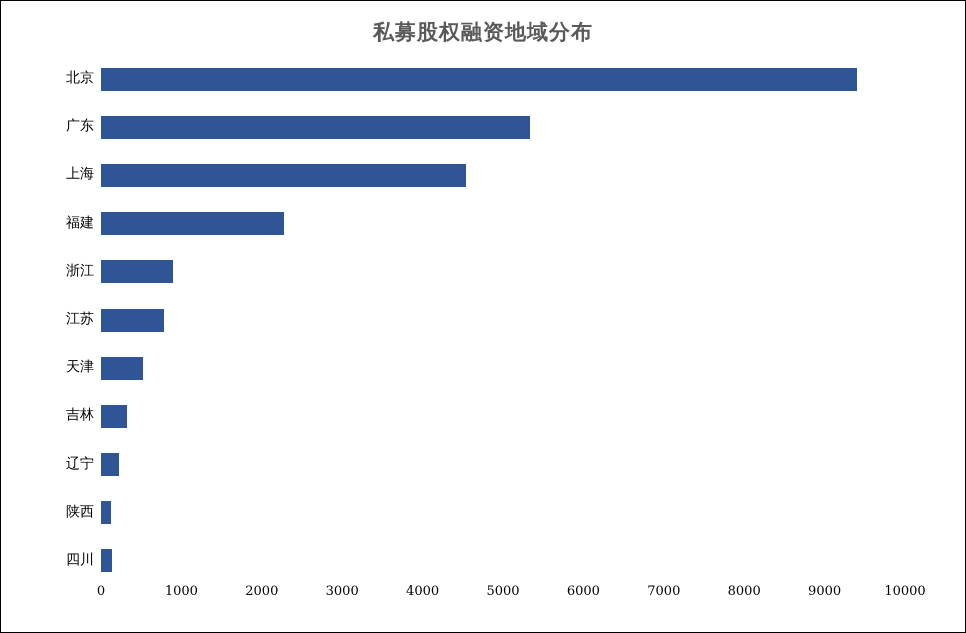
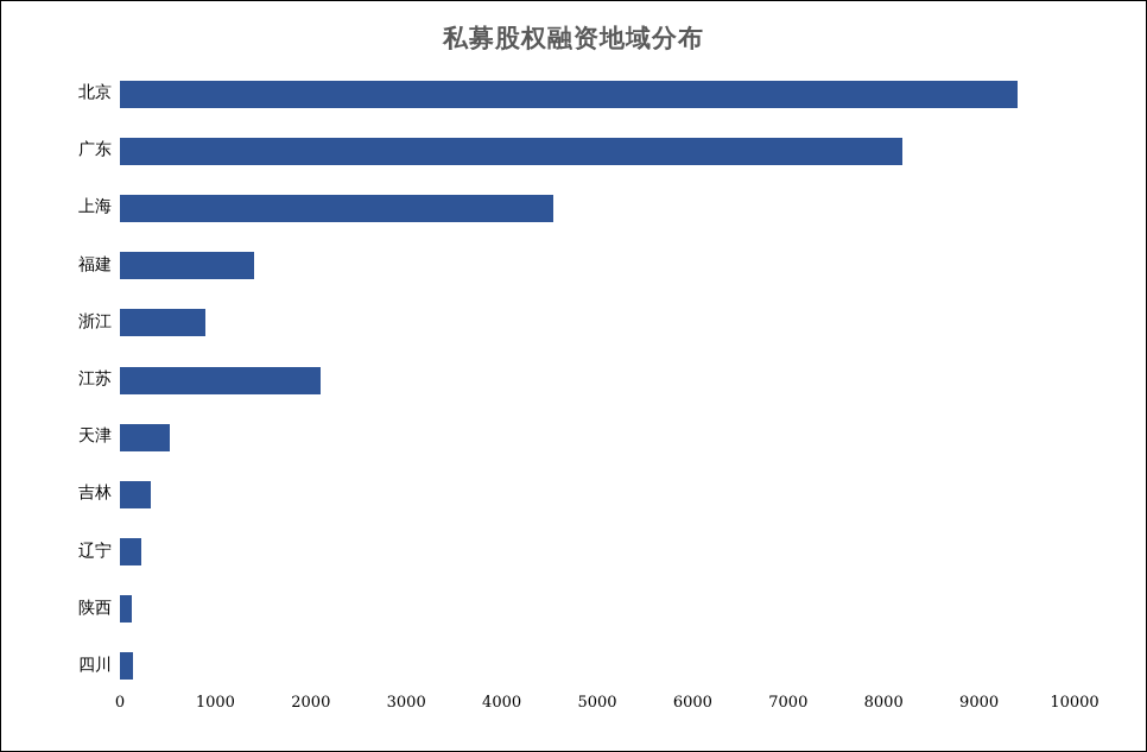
广东: 5300 -> 8200
福建: 2300 -> 1400
江苏: 800 -> 2100
